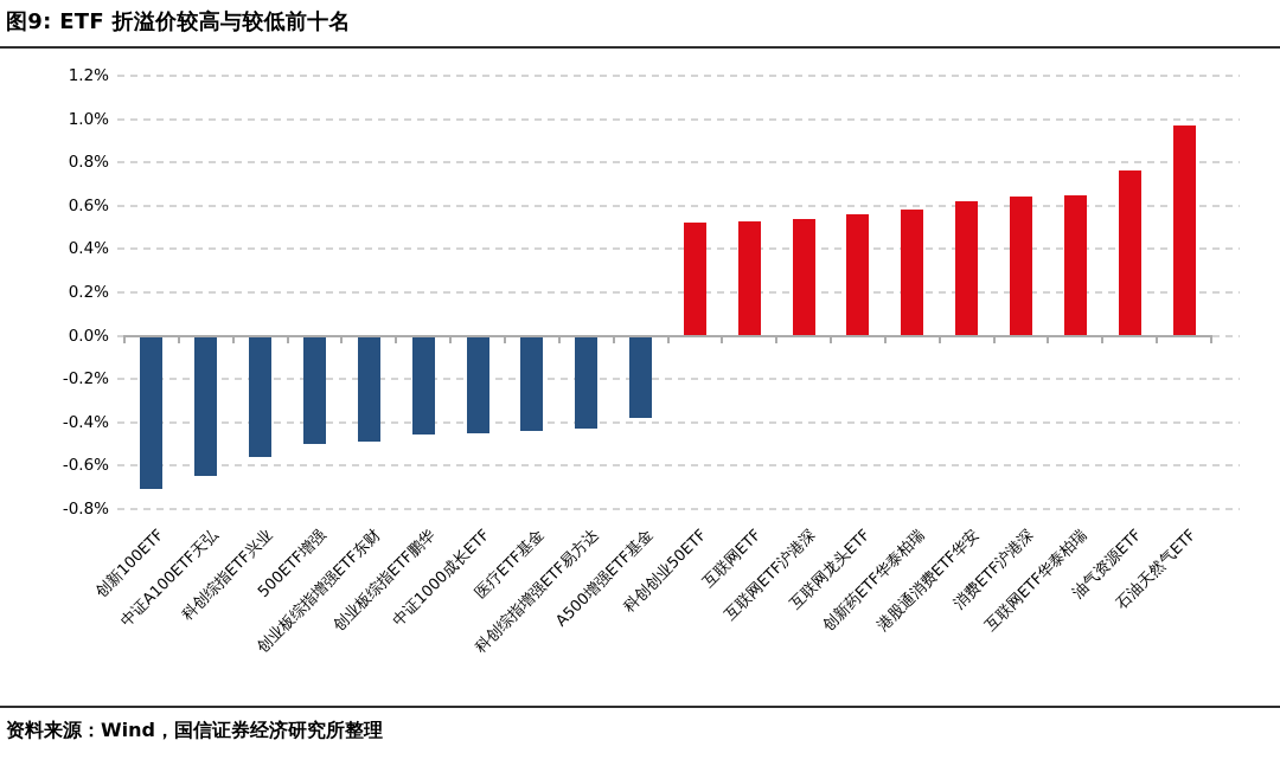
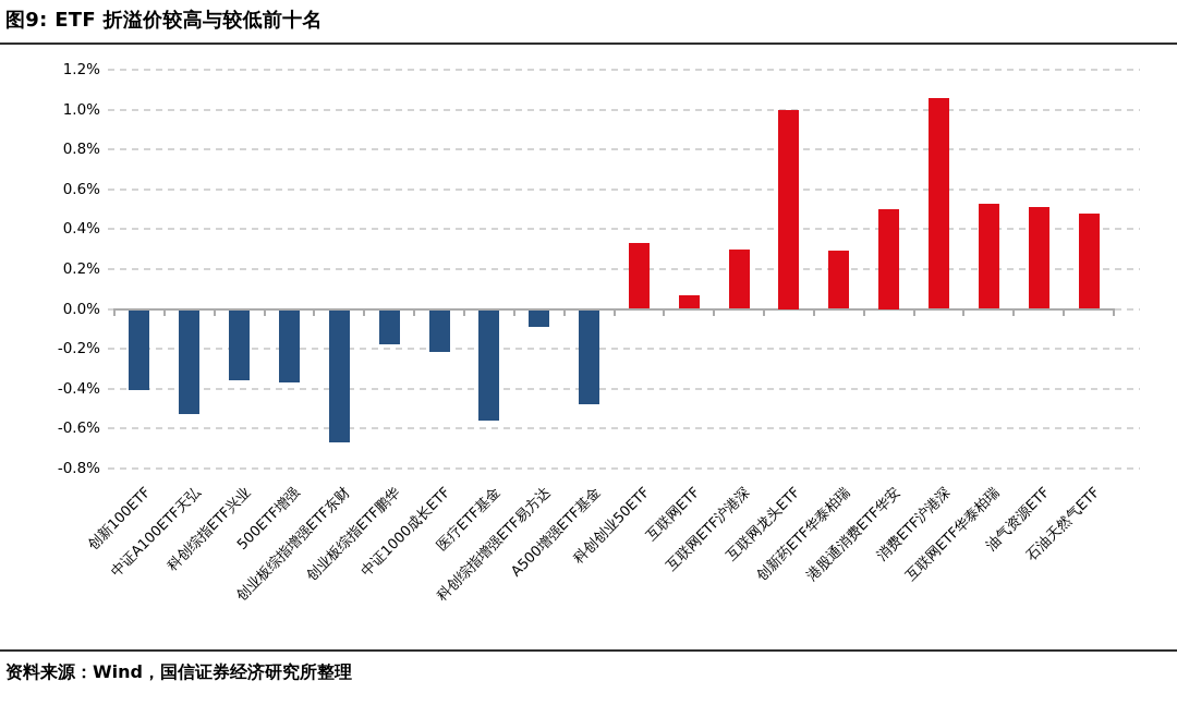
创新100ETF: -0.70% -> -0.40%
中证A100ETF天弘: -0.64% -> -0.52%
科创综指ETF兴业: -0.55% -> -0.35%
500ETF增强: -0.49% -> -0.36%
创业板综指增强ETF东财: -0.48% -> -0.66%
创业板综指ETF鹏华: -0.45% -> -0.17%
中证1000成长ETF: -0.44% -> -0.21%
医疗ETF基金: -0.43% -> -0.55%
科创综指增强ETF易方达: -0.42% -> -0.08%
A500增强ETF基金: -0.37% -> -0.47%
科创创业50ETF: 0.52% -> 0.33%
互联网ETF: 0.53% -> 0.07%
互联网ETF沪港深: 0.54% -> 0.30%
互联网龙头ETF: 0.56% -> 1.00%
创新药ETF华泰柏瑞: 0.58% -> 0.29%
港股通消费ETF华安: 0.62% -> 0.50%
消费ETF沪港深: 0.64% -> 1.06%
互联网ETF华泰柏瑞: 0.65% -> 0.53%
油气资源ETF: 0.76% -> 0.51%
石油天然气ETF: 0.97% -> 0.48%
